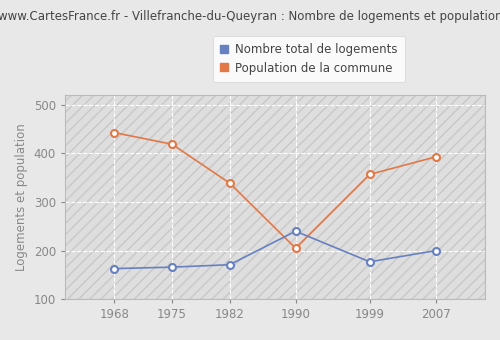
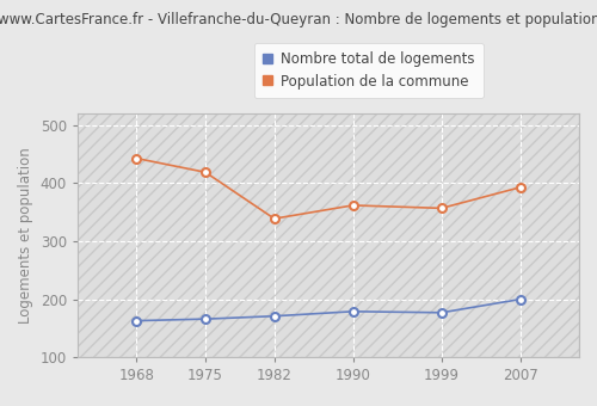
Nombre total de logements/1990: 240 -> 179
Population de la commune/1990: 205 -> 362
